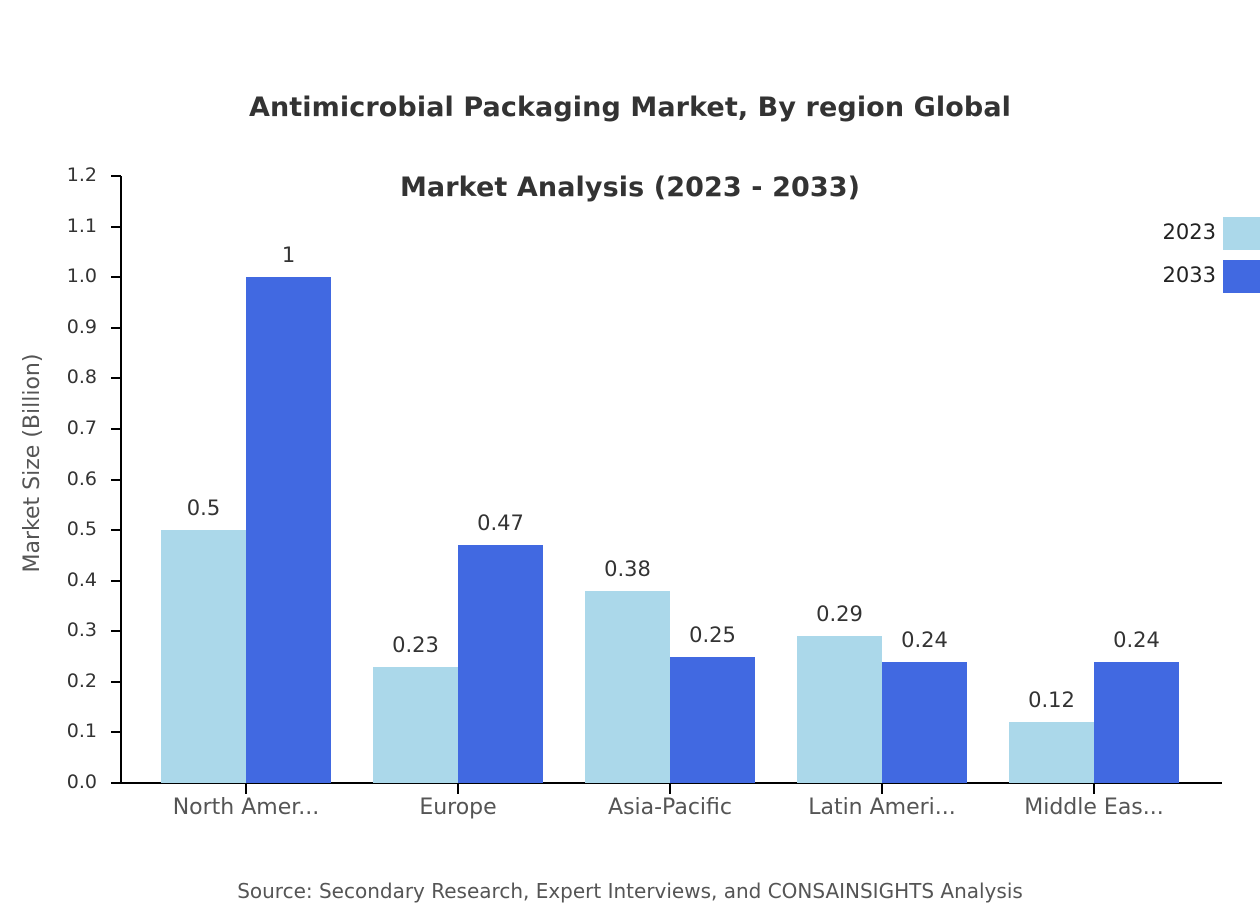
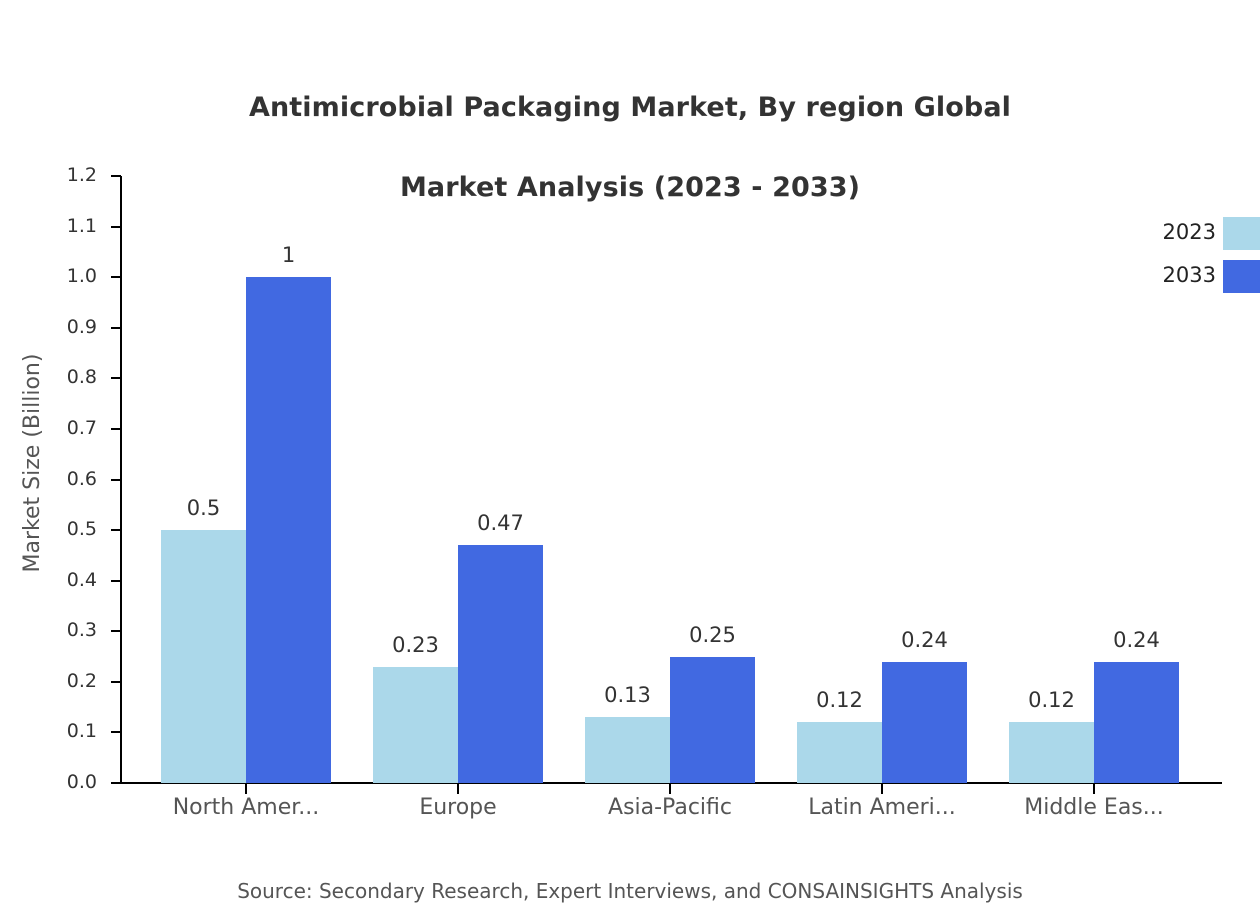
2023/Asia-Pacific: 0.38 -> 0.13
2023/Latin Ameri...: 0.29 -> 0.12
